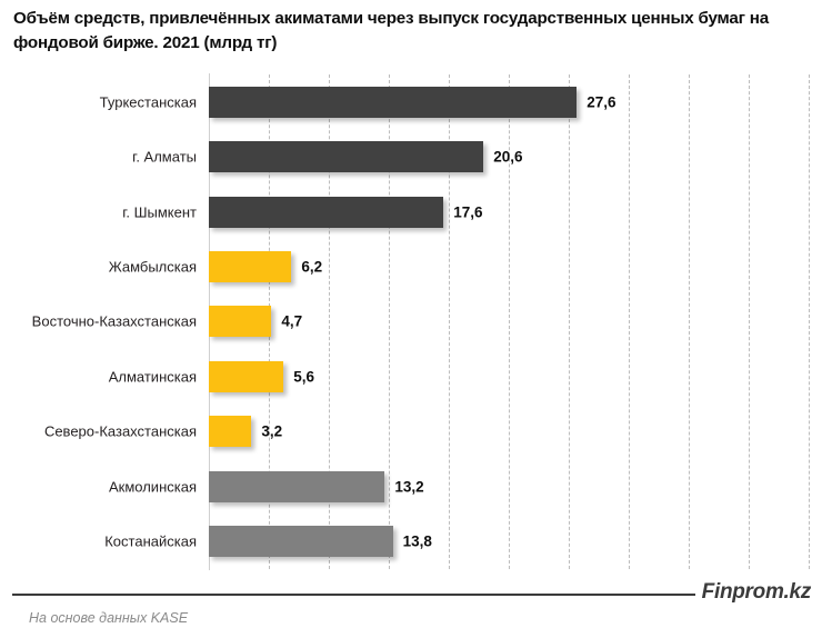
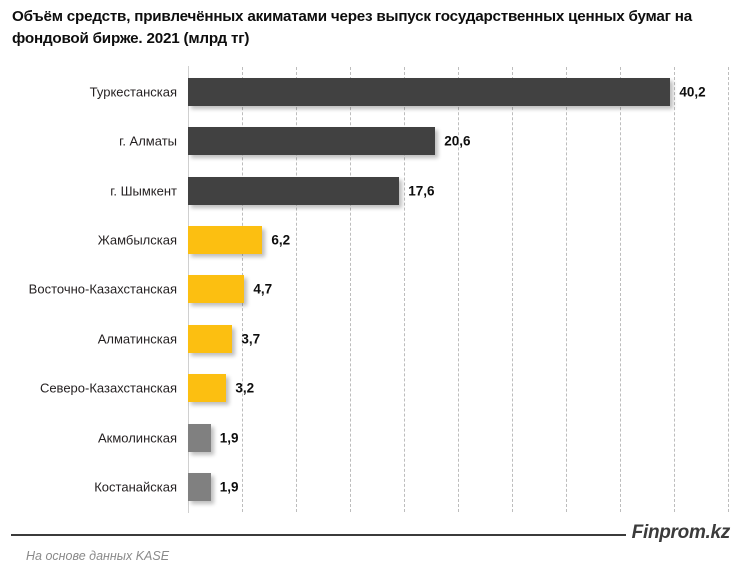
Туркестанская: 27,6 -> 40,2
Алматинская: 5,6 -> 3,7
Акмолинская: 13,2 -> 1,9
Костанайская: 13,8 -> 1,9
